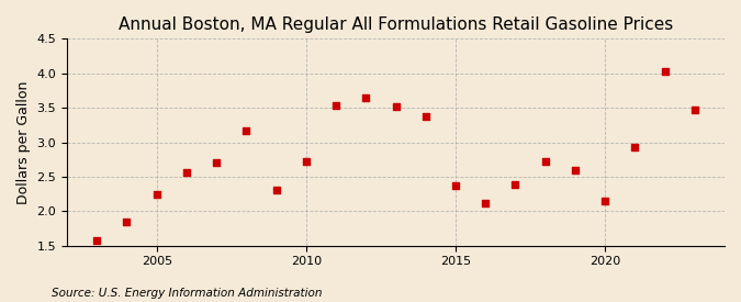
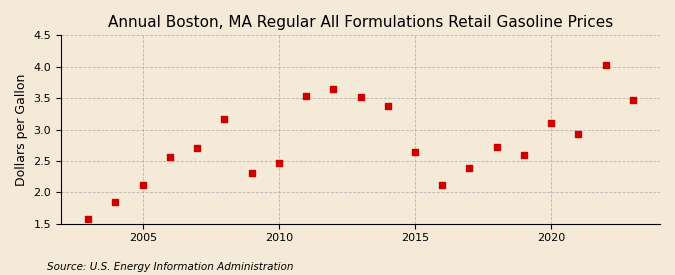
2005: 2.25 -> 2.12
2010: 2.73 -> 2.46
2015: 2.37 -> 2.64
2020: 2.15 -> 3.10
